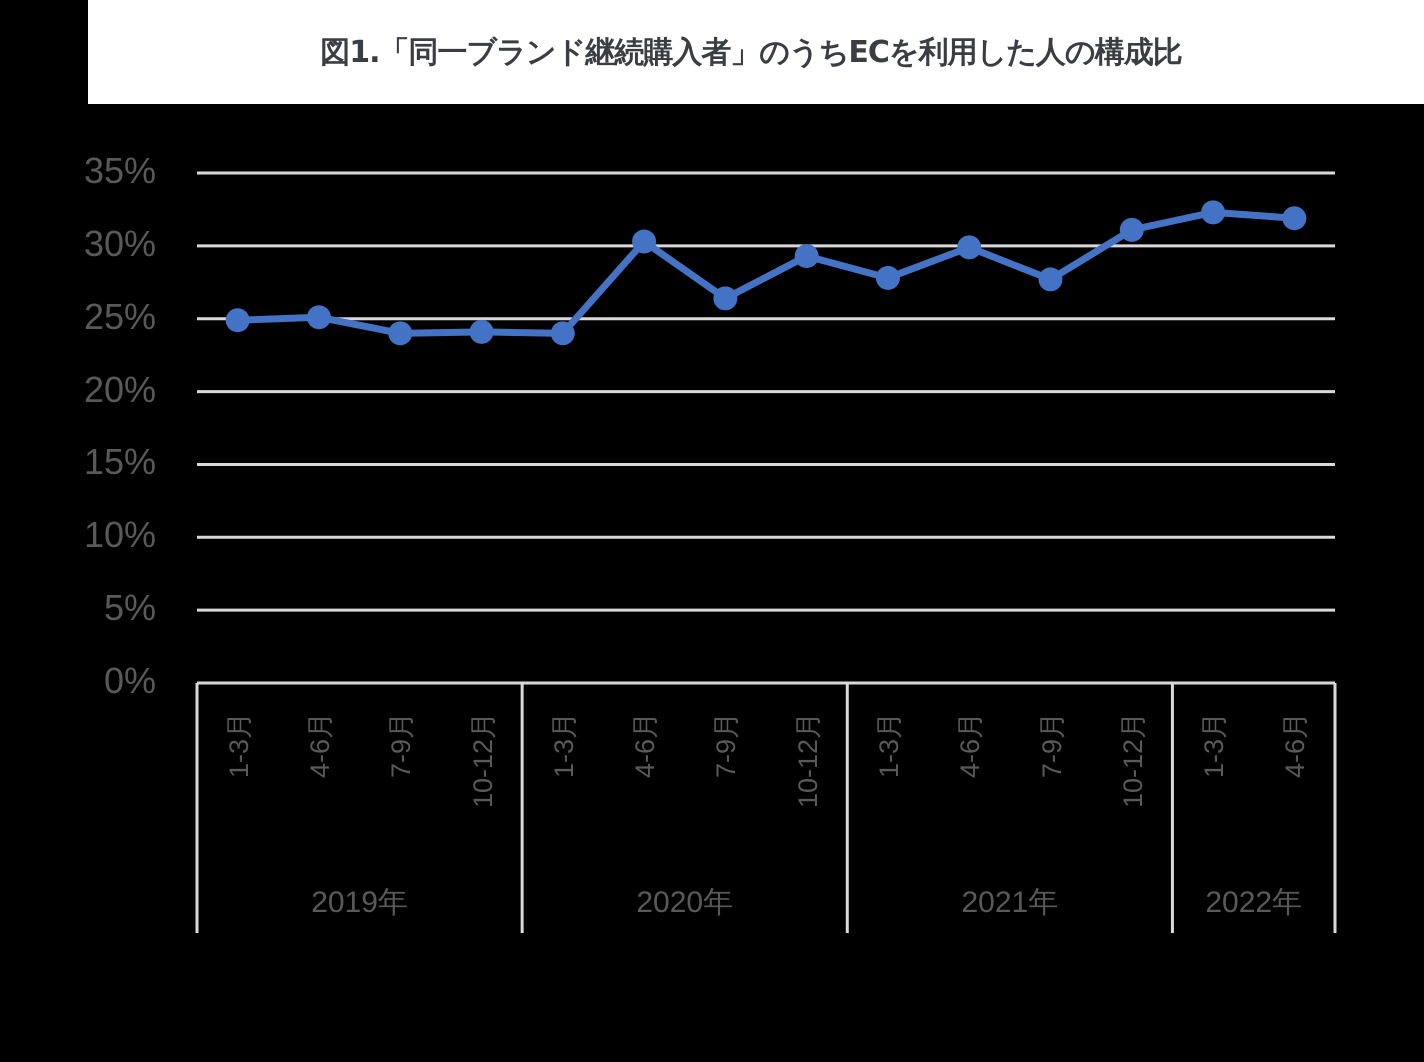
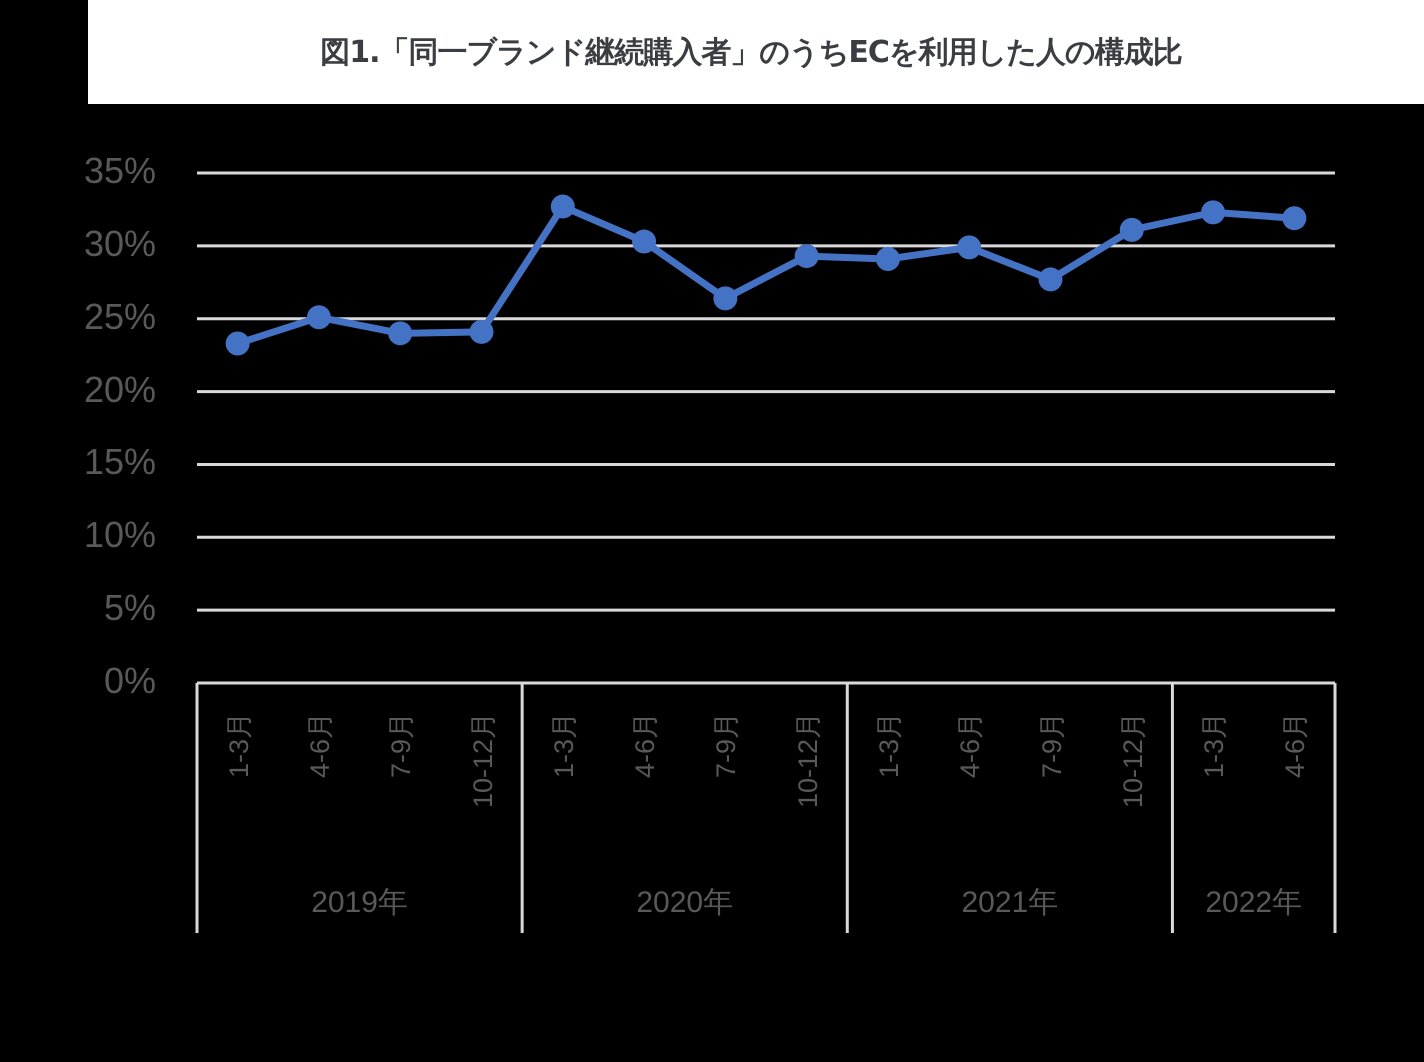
2019年 1-3月: 24.9% -> 23.3%
2020年 1-3月: 24.0% -> 32.7%
2021年 1-3月: 27.8% -> 29.1%
